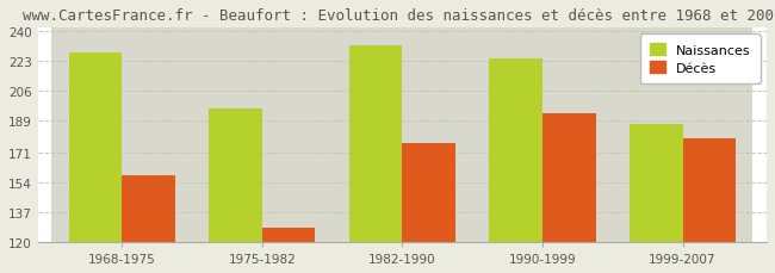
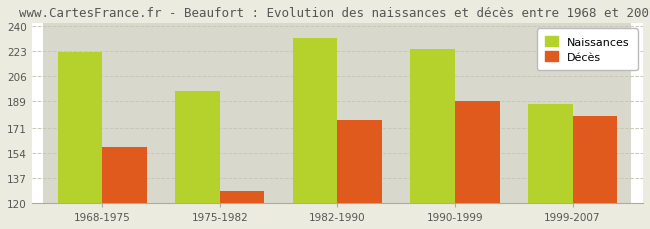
Naissances/1968-1975: 228 -> 222
Décès/1990-1999: 193 -> 189
